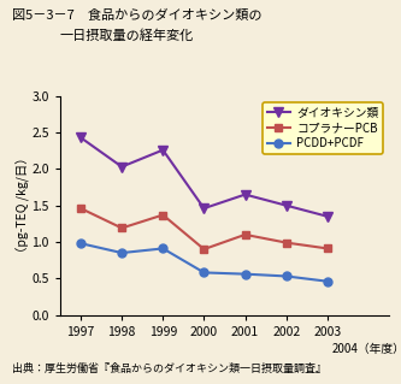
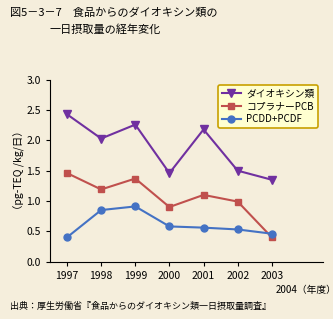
PCDD+PCDF/1997: 0.98 -> 0.40
ダイオキシン類/2001: 1.65 -> 2.18
コプラナーPCB/2003: 0.91 -> 0.40
